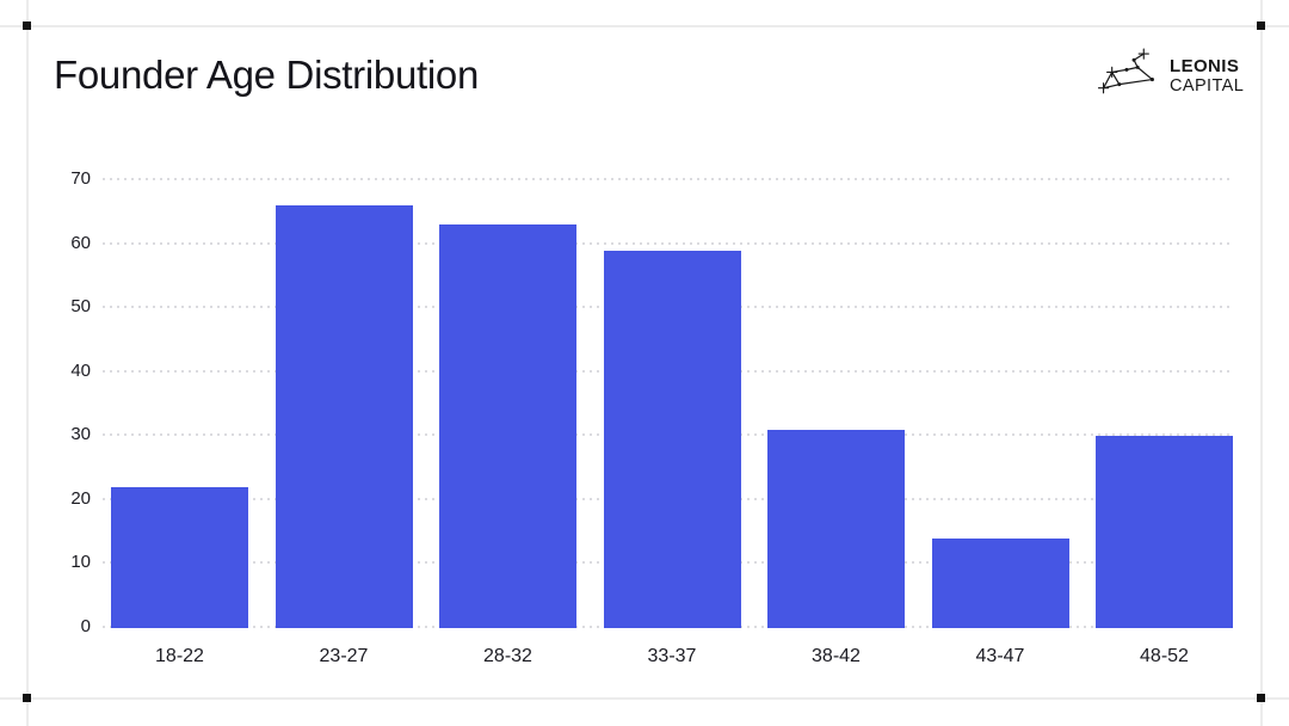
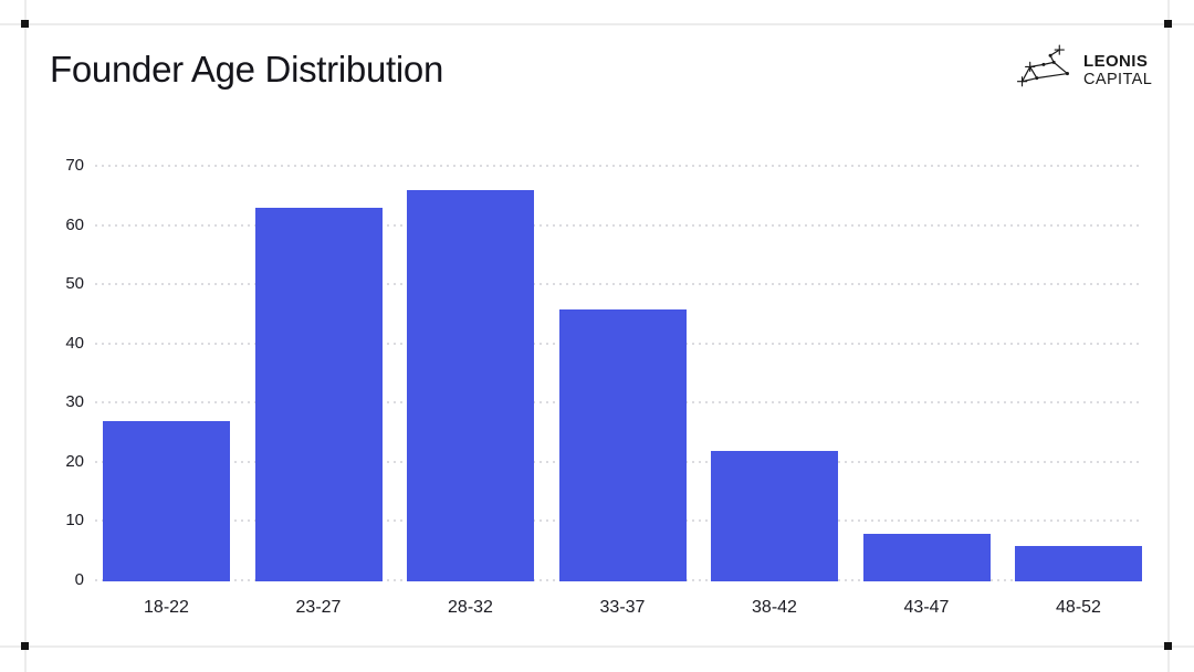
18-22: 22 -> 27
23-27: 66 -> 63
28-32: 63 -> 66
33-37: 59 -> 46
38-42: 31 -> 22
43-47: 14 -> 8
48-52: 30 -> 6
